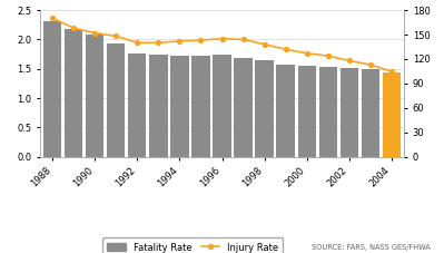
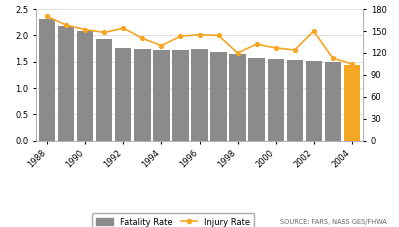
Injury Rate/1992: 140 -> 154
Injury Rate/1994: 142 -> 130
Injury Rate/1998: 138 -> 120
Injury Rate/2002: 118 -> 150
